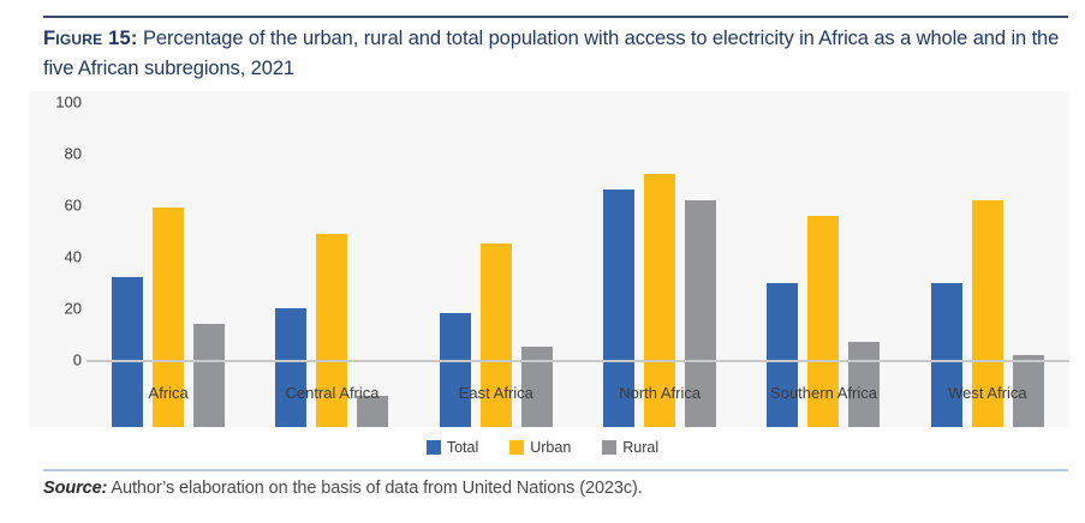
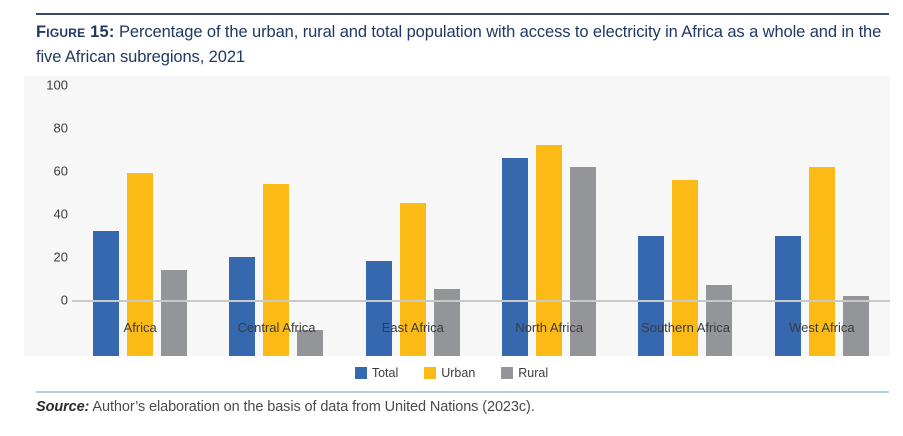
Urban/Central Africa: 75 -> 80
